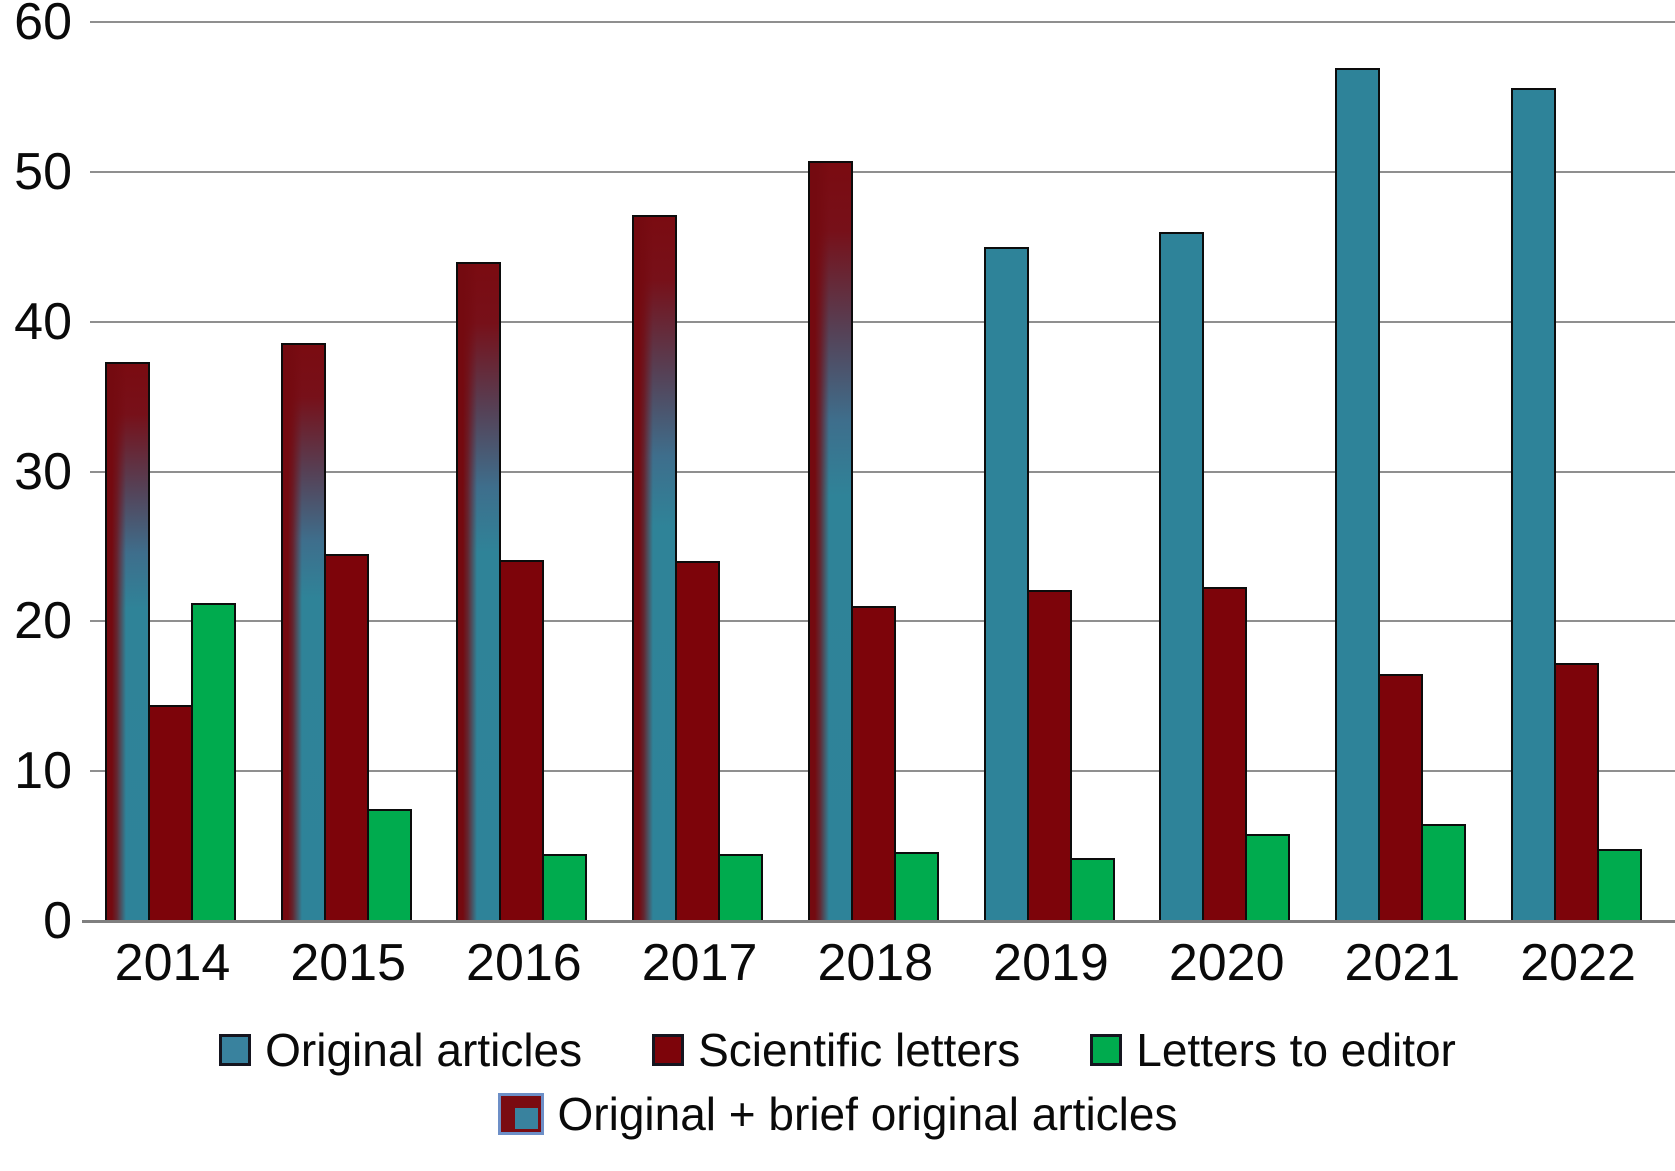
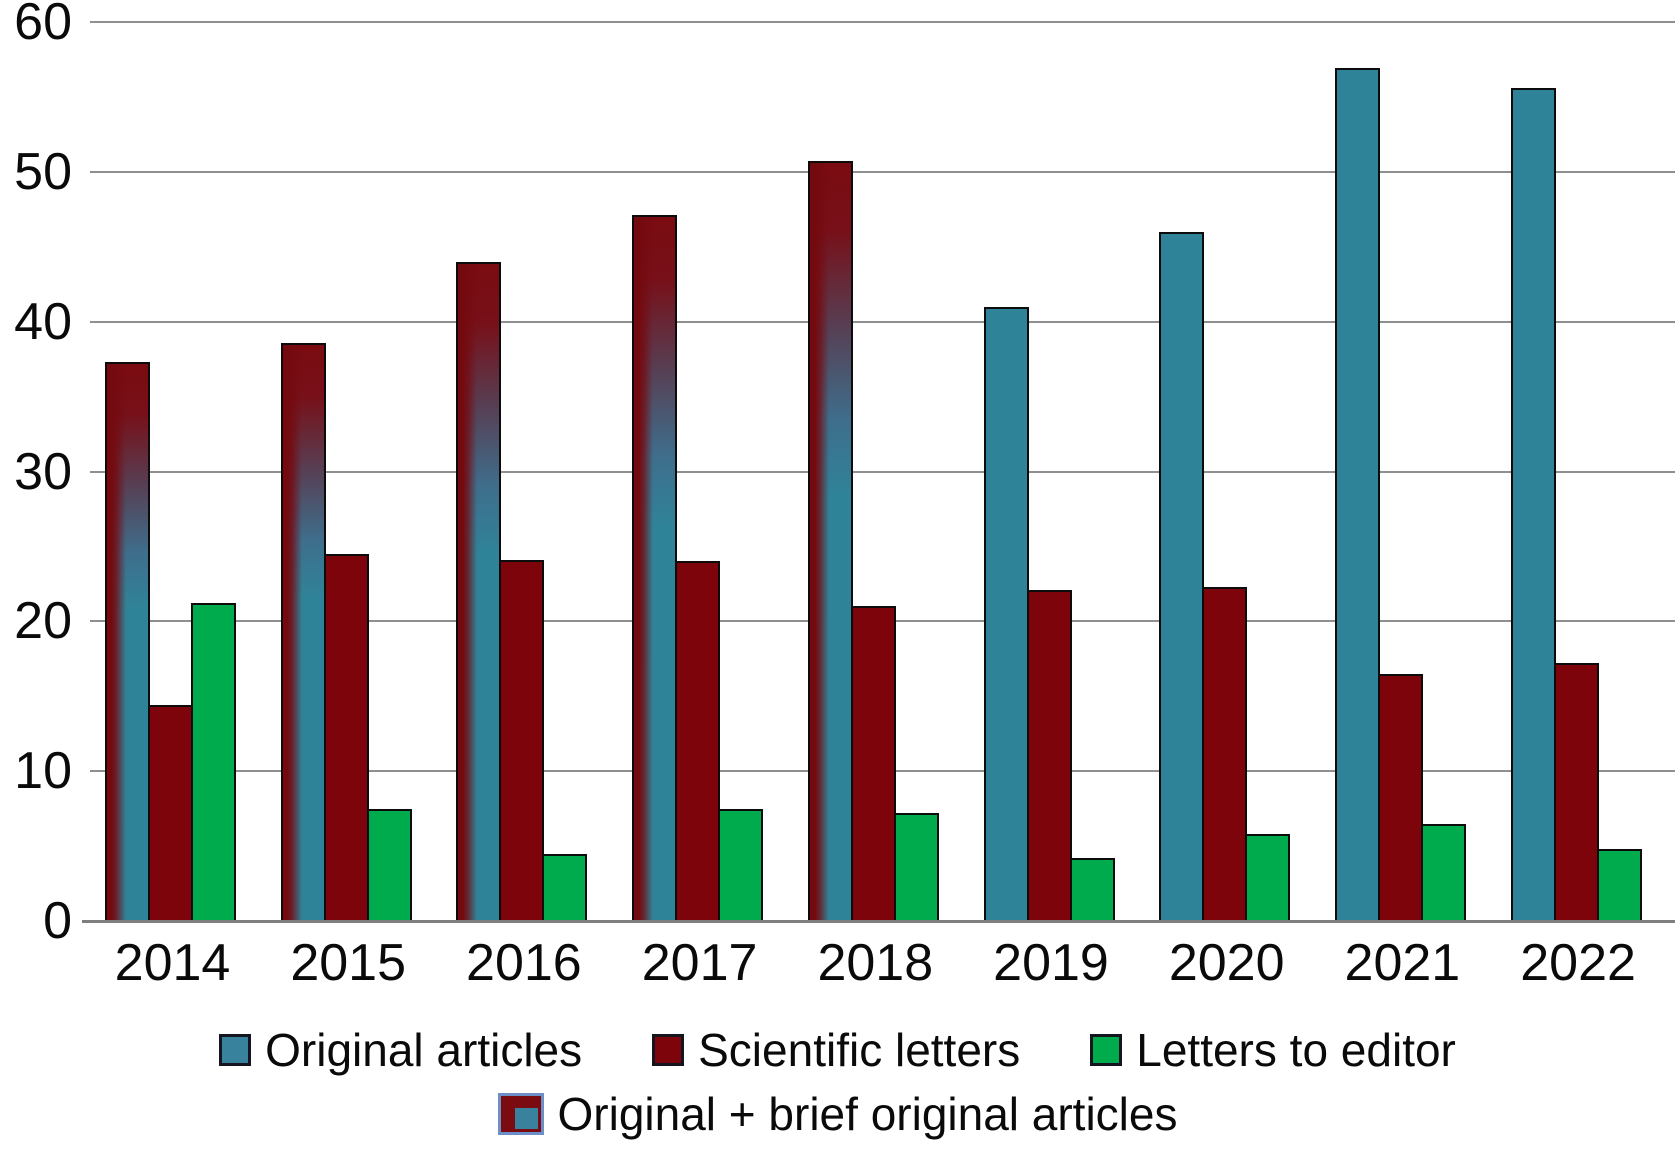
Letters to editor/2017: 4.5 -> 7.5
Letters to editor/2018: 4.6 -> 7.2
Original articles/2019: 45.0 -> 41.0
